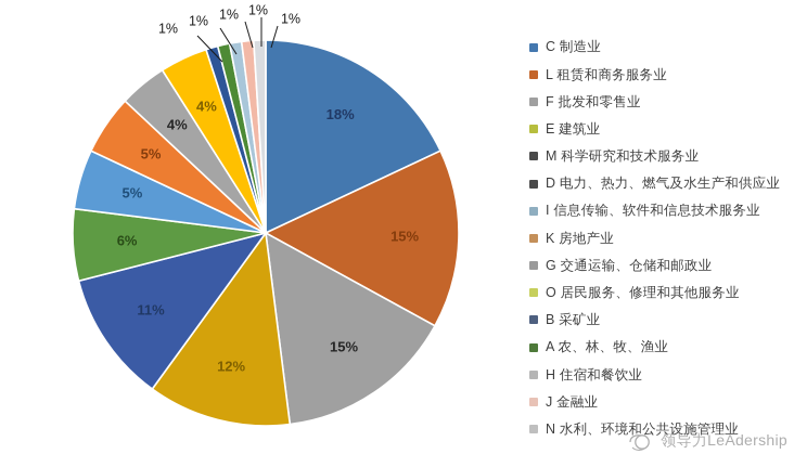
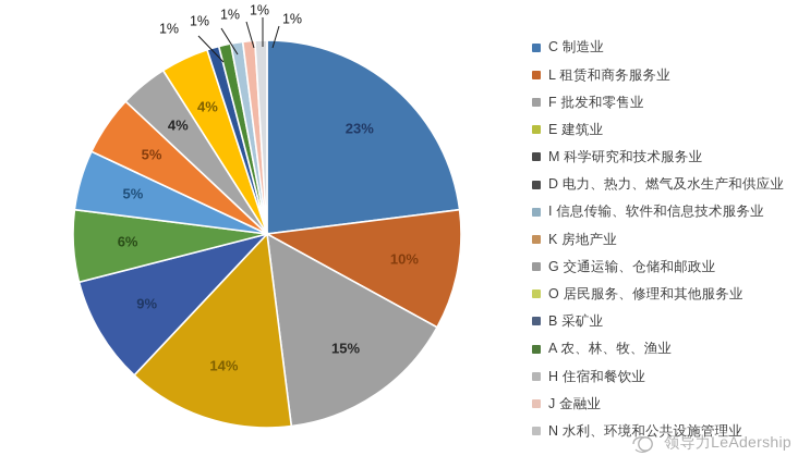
C 制造业: 18% -> 23%
L 租赁和商务服务业: 15% -> 10%
E 建筑业: 12% -> 14%
M 科学研究和技术服务业: 11% -> 9%
